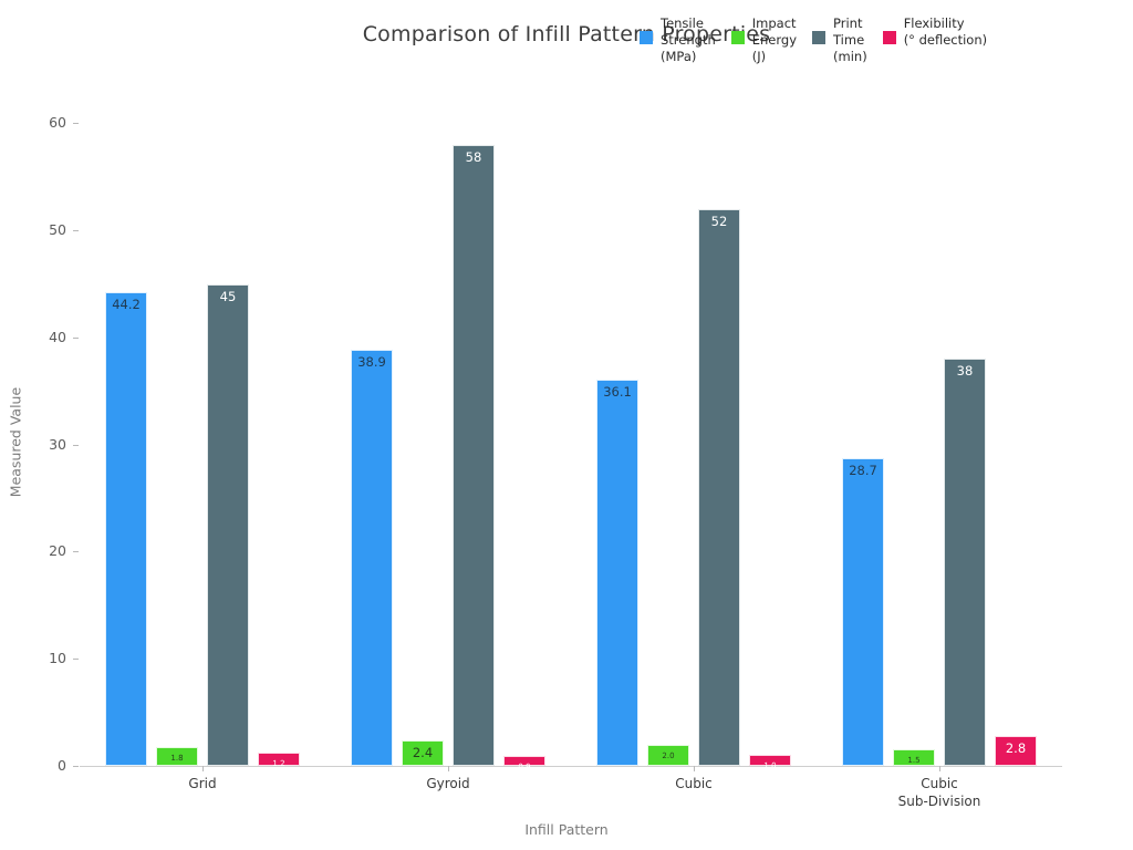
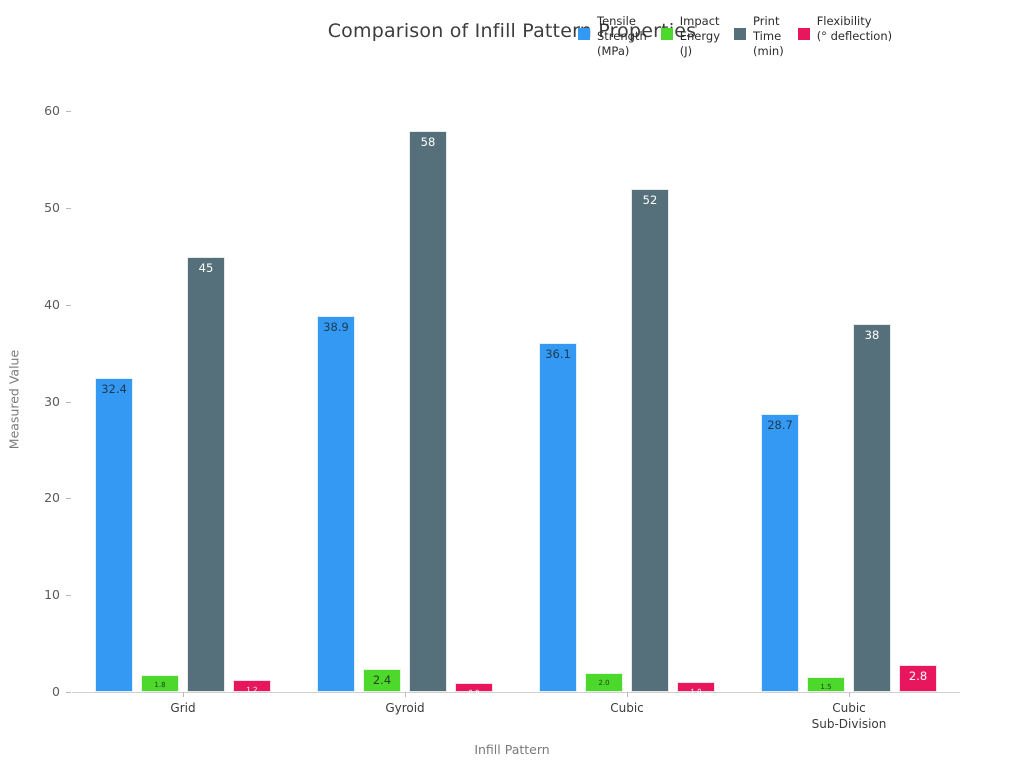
Tensile Strength (MPa)/Grid: 44.2 -> 32.4
